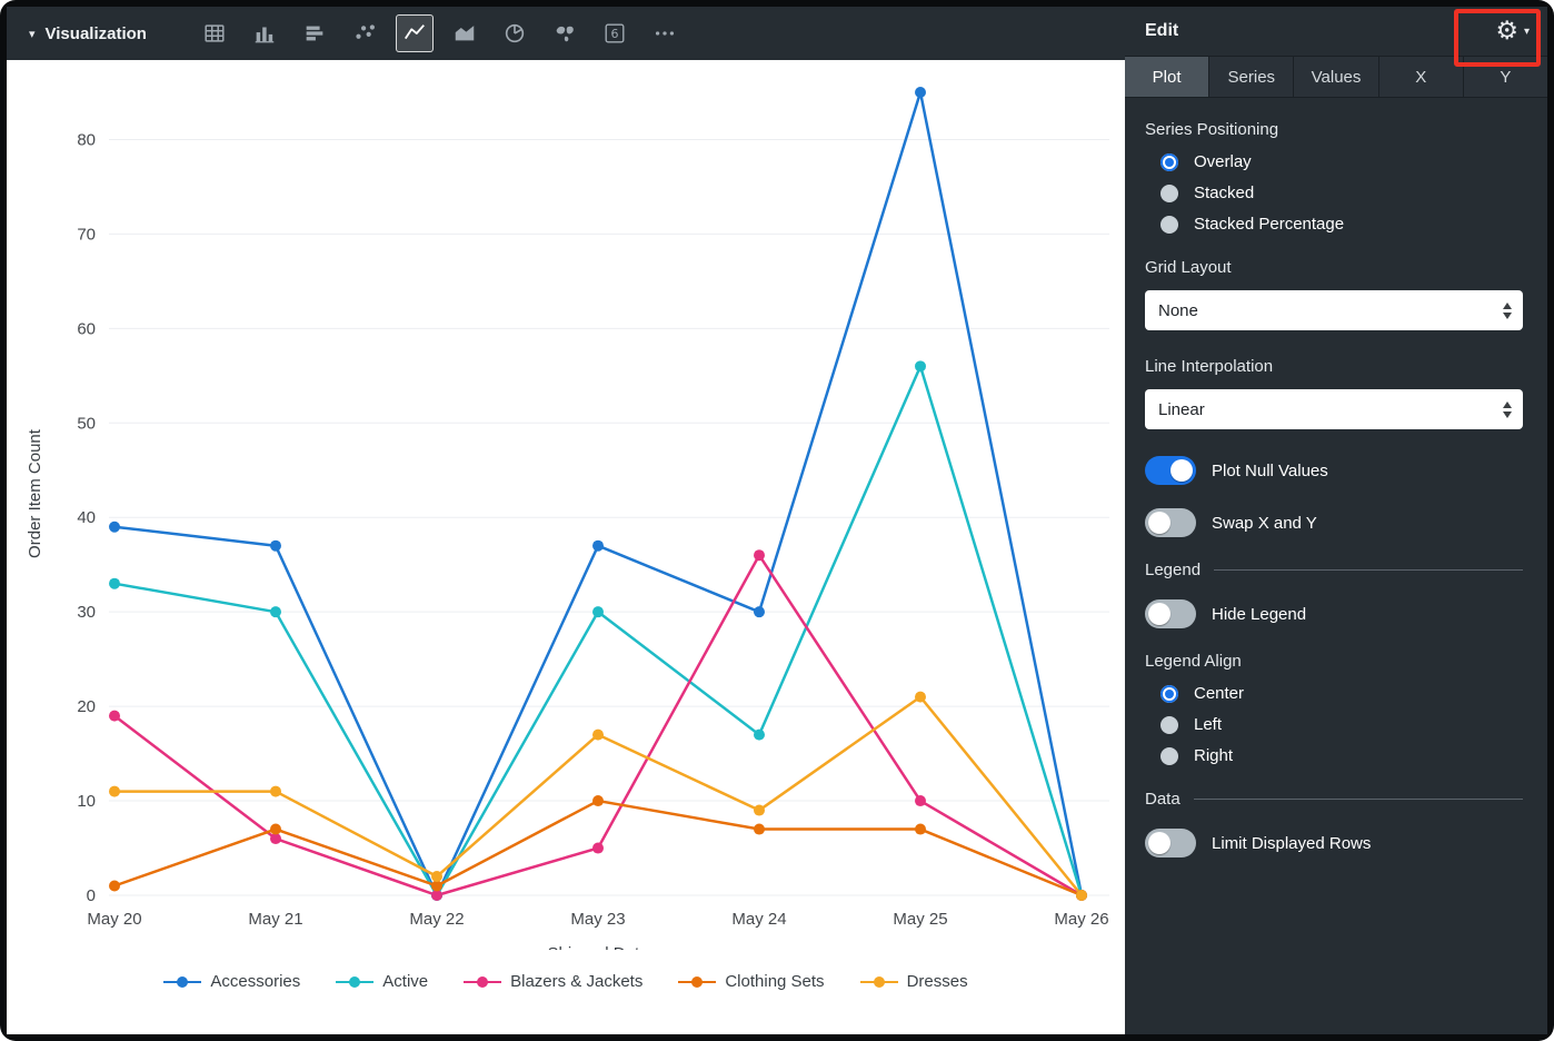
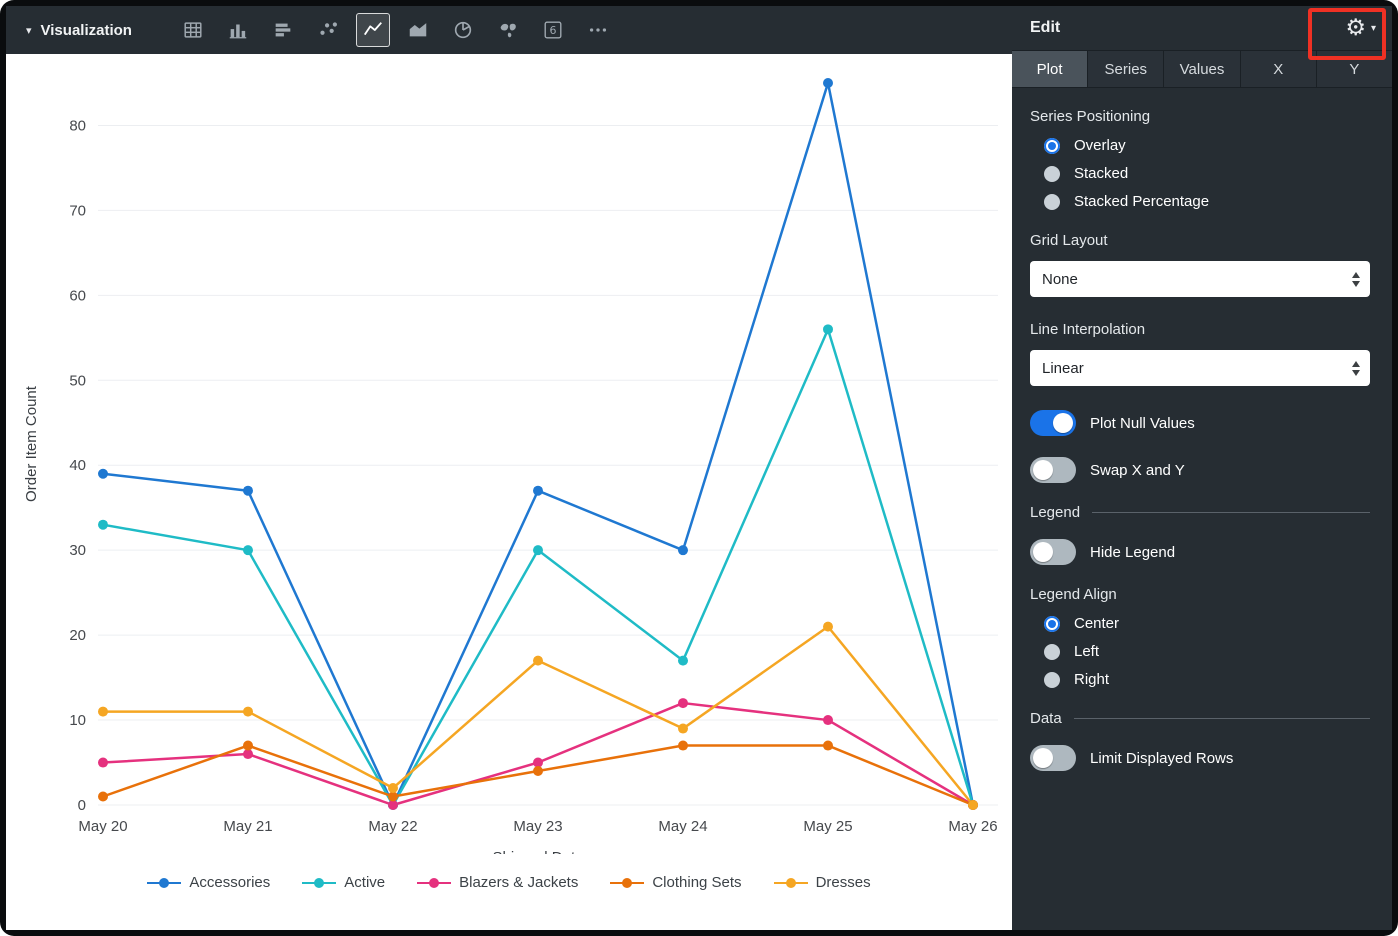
Blazers & Jackets/May 20: 19 -> 5
Clothing Sets/May 23: 10 -> 4
Blazers & Jackets/May 24: 36 -> 12
